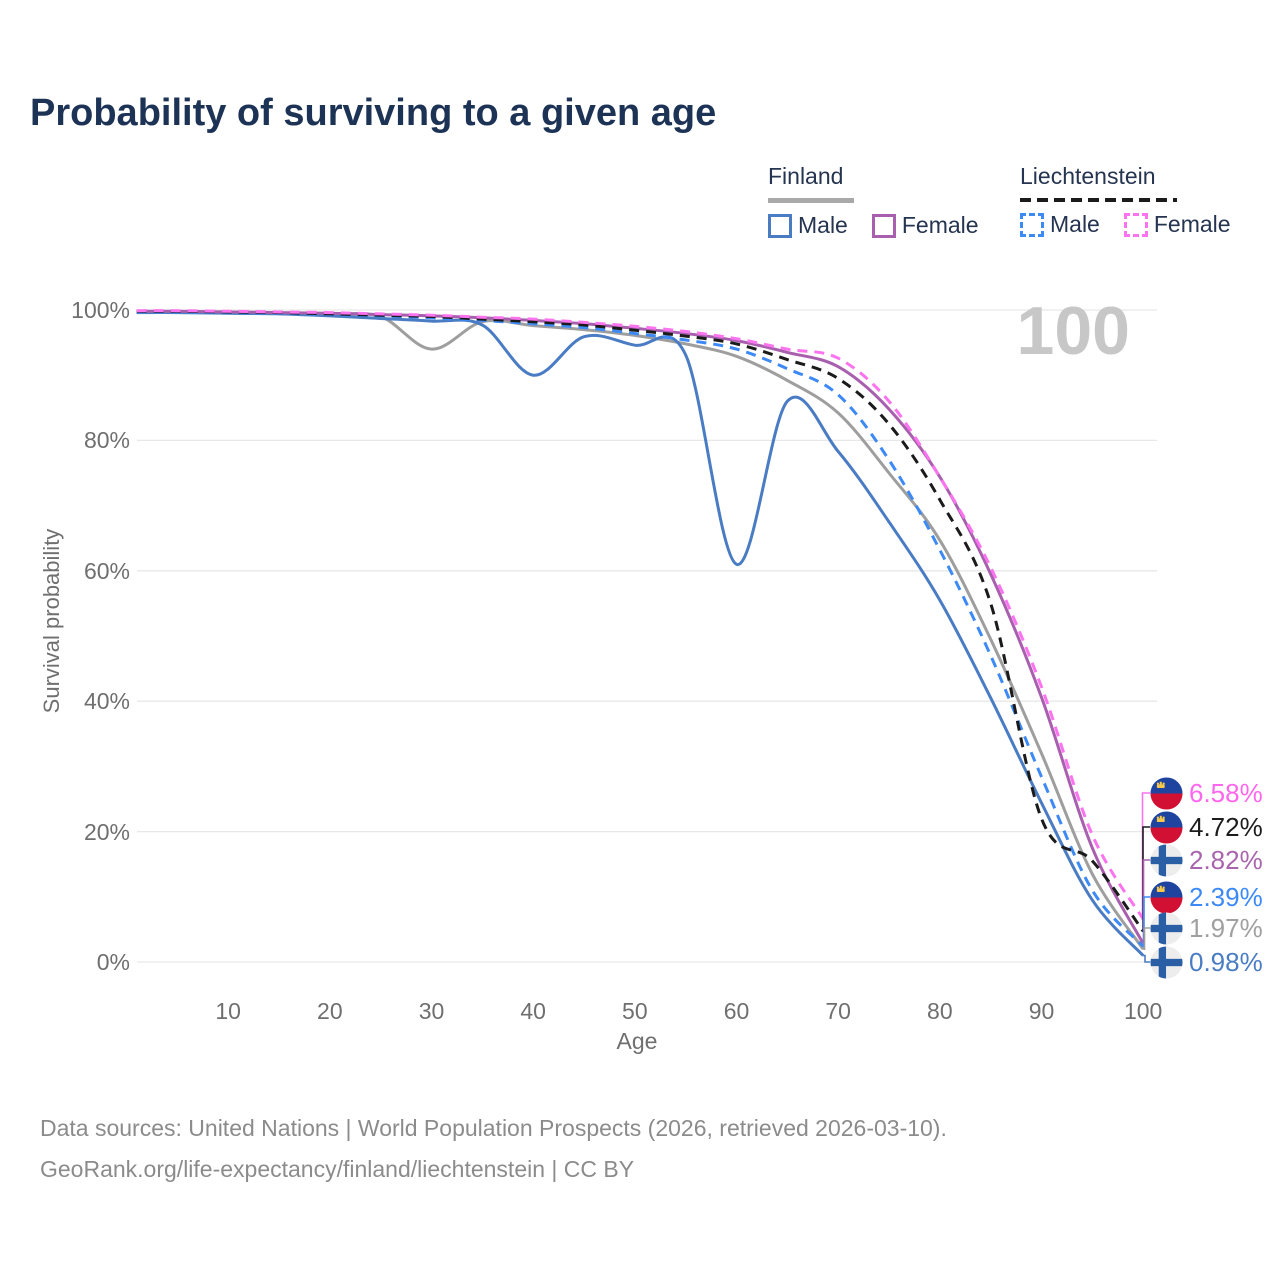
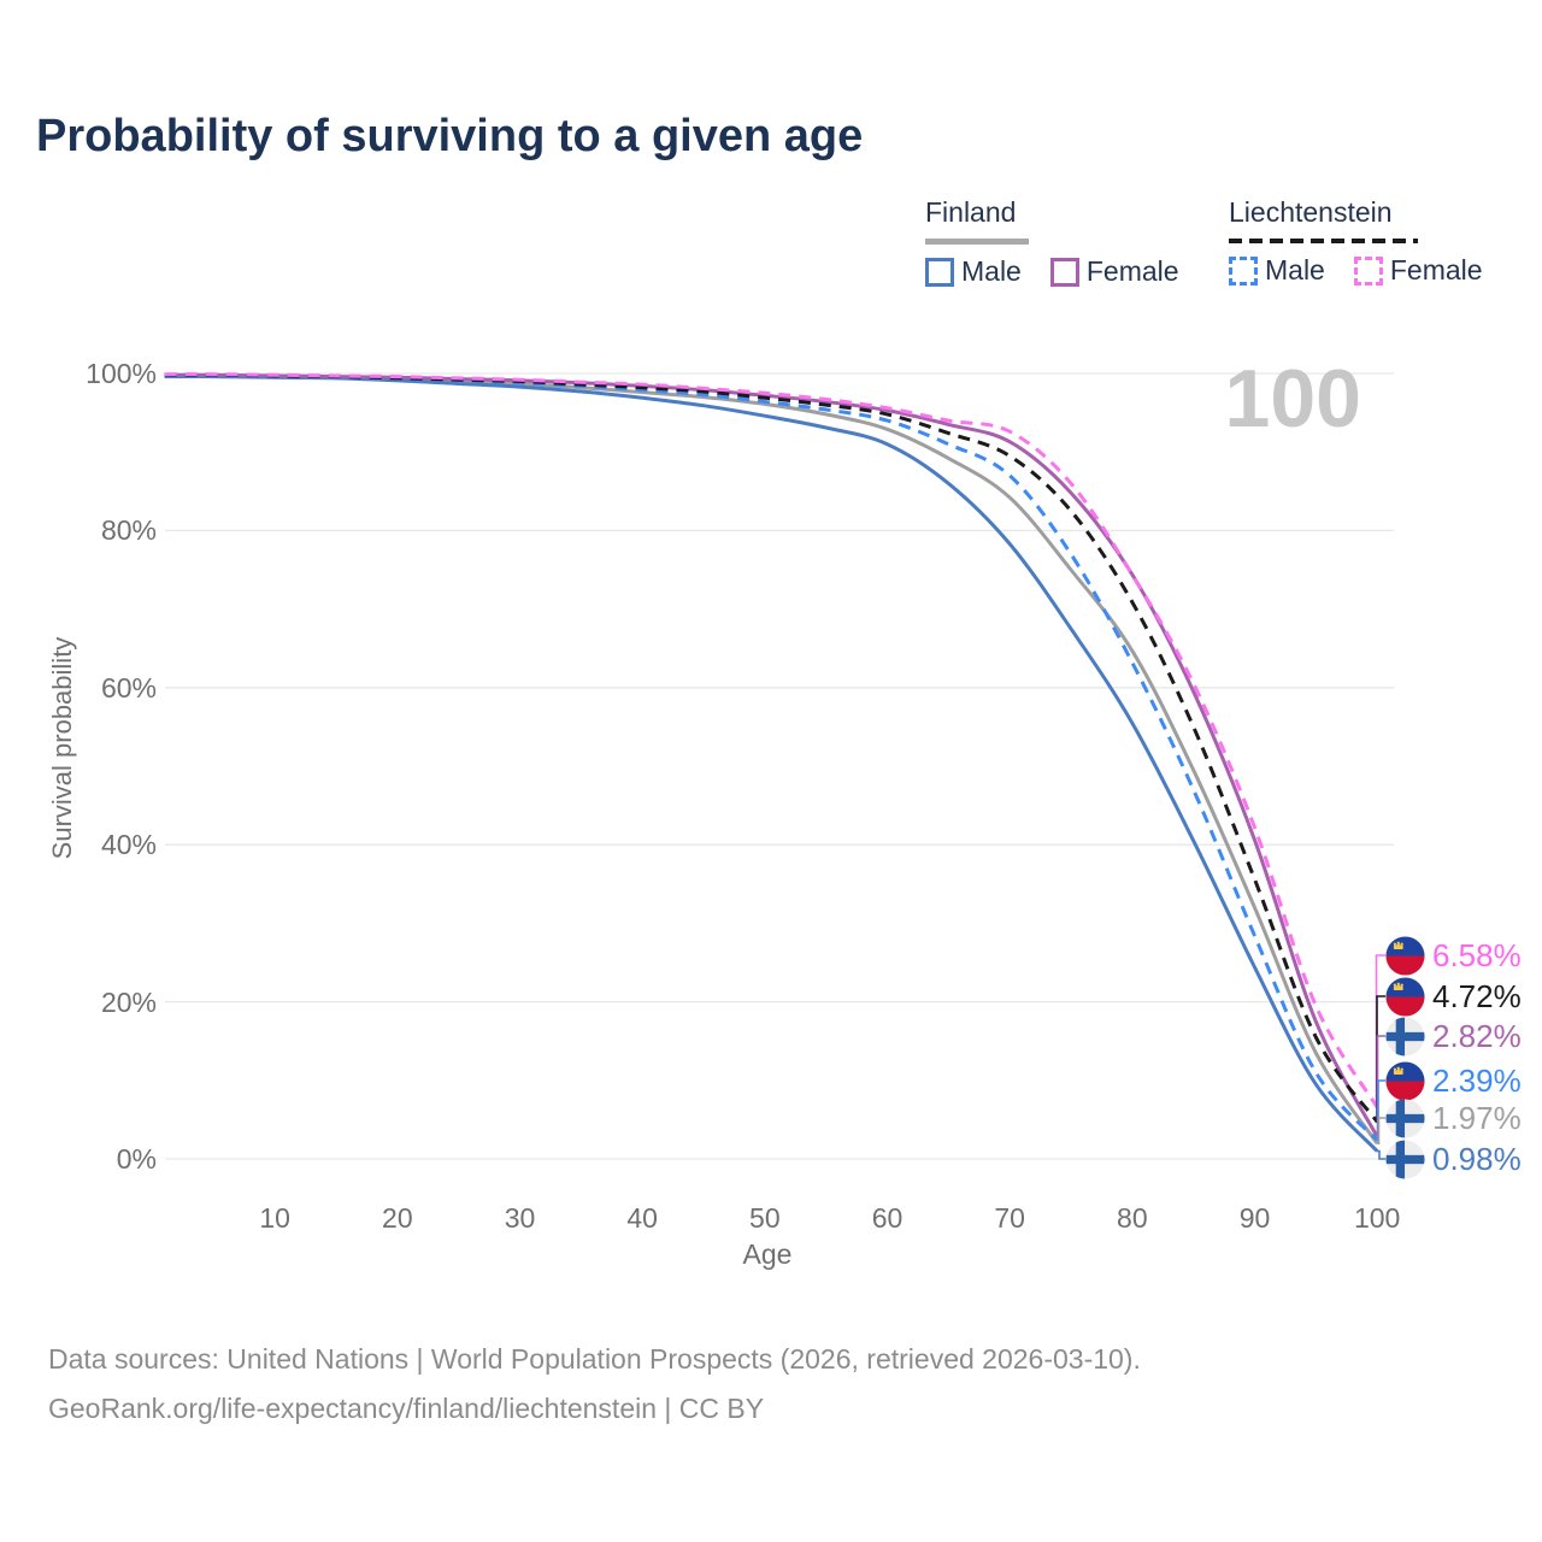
Finland/30: 94% -> 99%
Finland Male/40: 90% -> 97%
Finland Male/60: 61% -> 91%
Liechtenstein/90: 22% -> 36%
